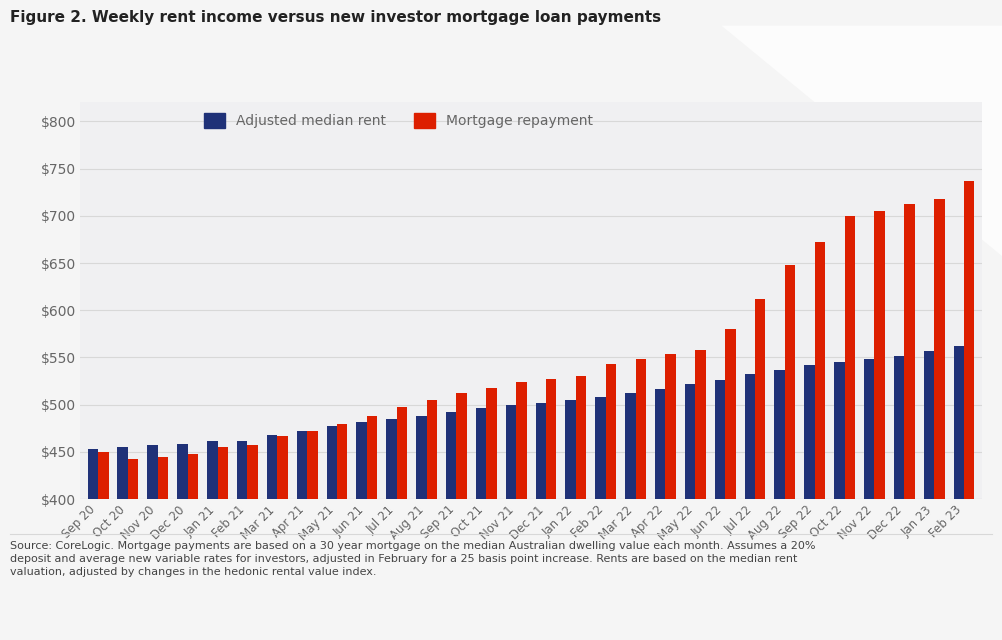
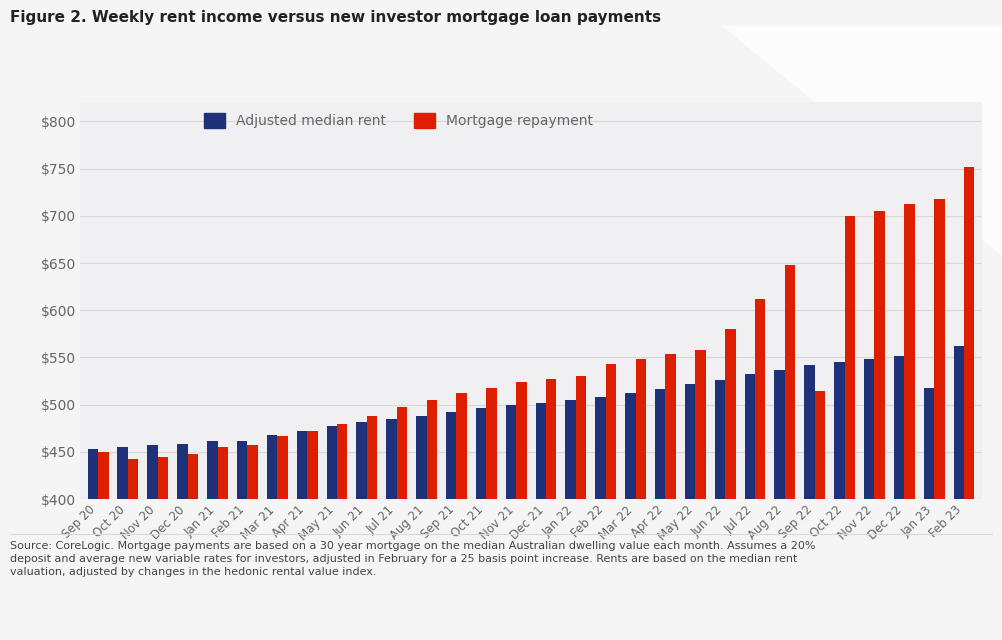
Mortgage repayment/Sep 22: $672 -> $514
Adjusted median rent/Jan 23: $557 -> $518
Mortgage repayment/Feb 23: $737 -> $752
